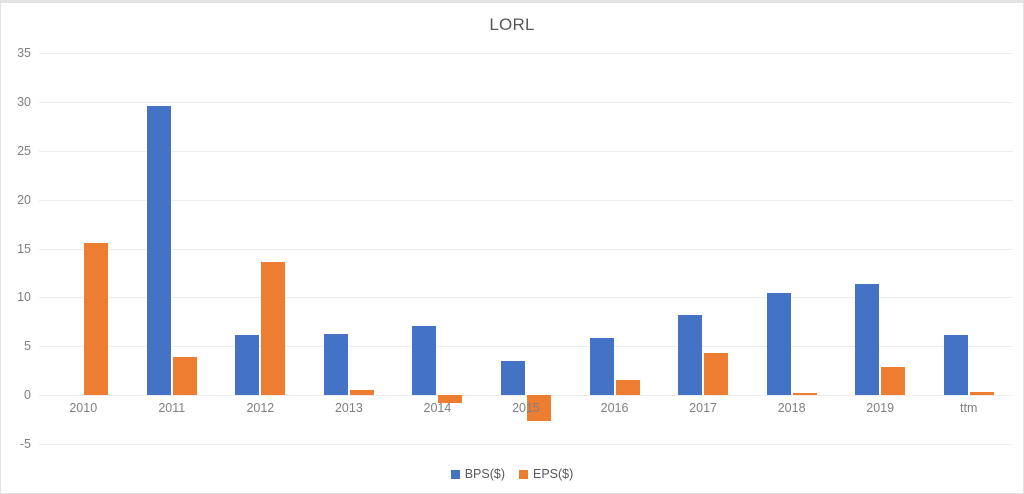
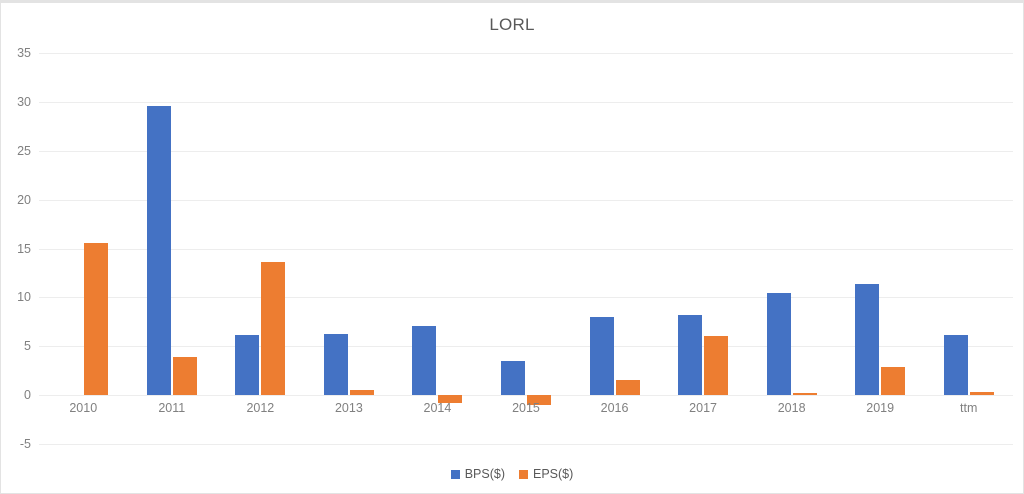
EPS($)/2015: -3 -> -1
BPS($)/2016: 6 -> 8
EPS($)/2017: 4 -> 6
